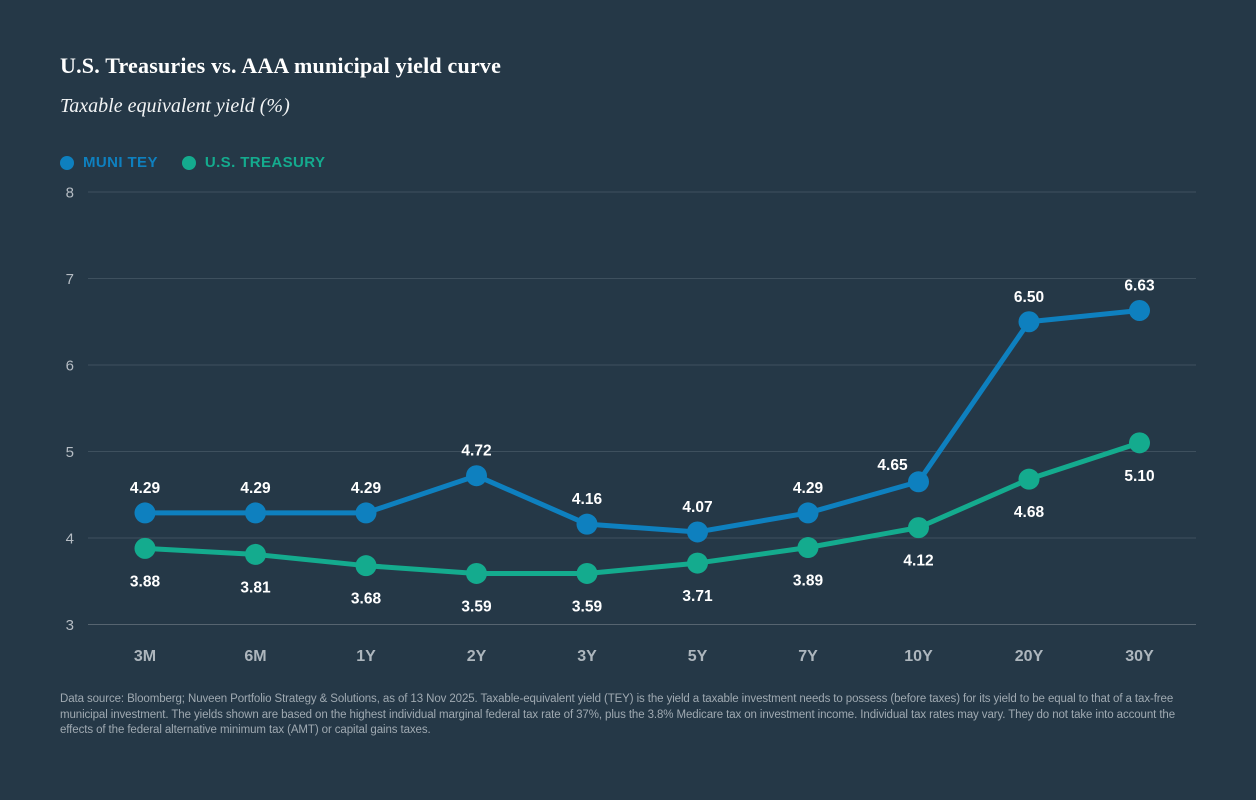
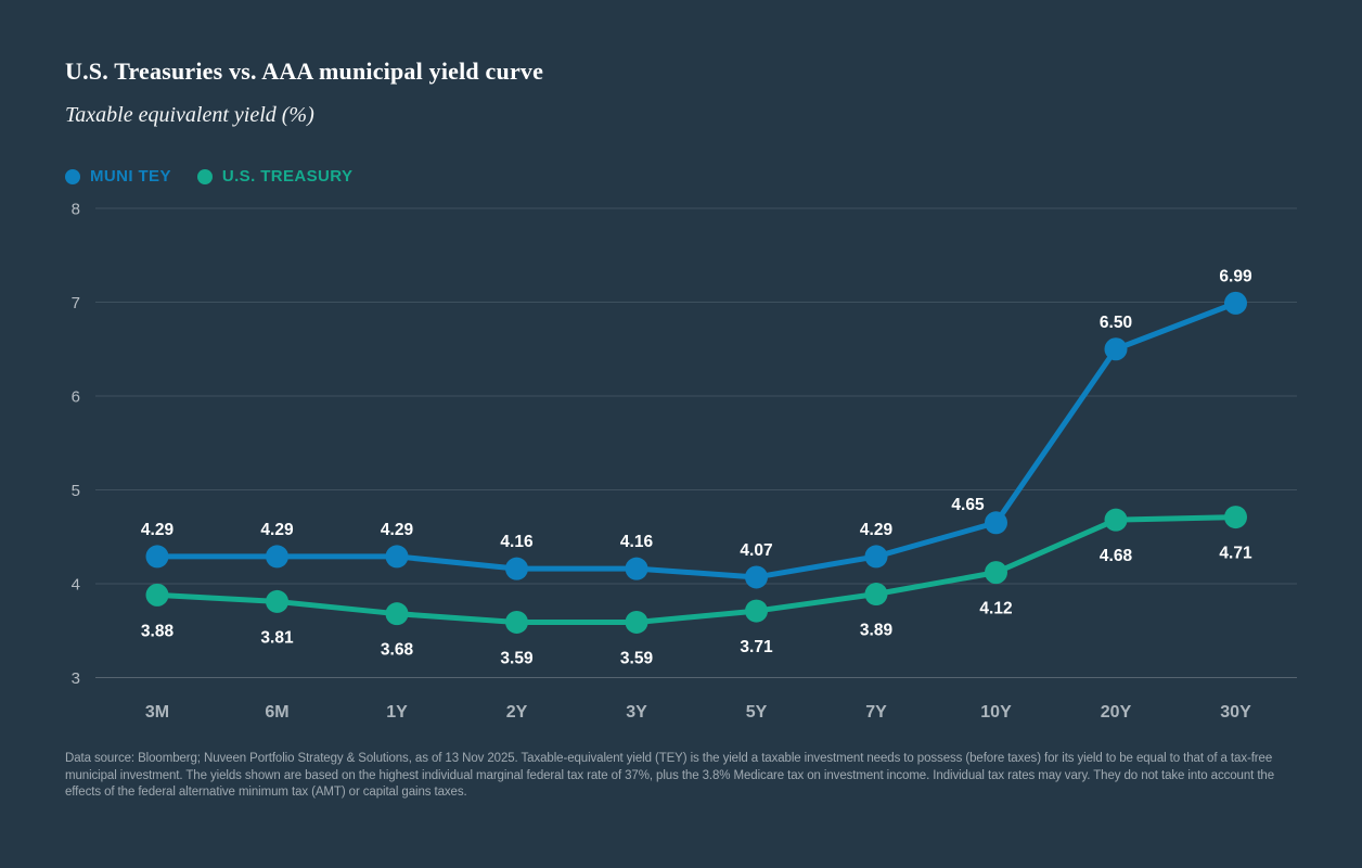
MUNI TEY/2Y: 4.72 -> 4.16
MUNI TEY/30Y: 6.63 -> 6.99
U.S. TREASURY/30Y: 5.10 -> 4.71
